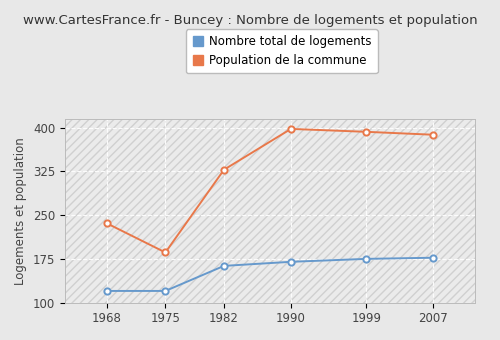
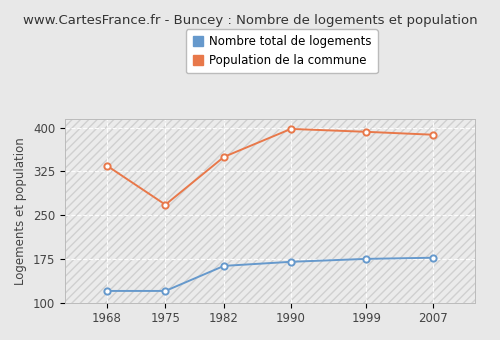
Population de la commune/1968: 236 -> 335
Population de la commune/1975: 186 -> 268
Population de la commune/1982: 328 -> 350
